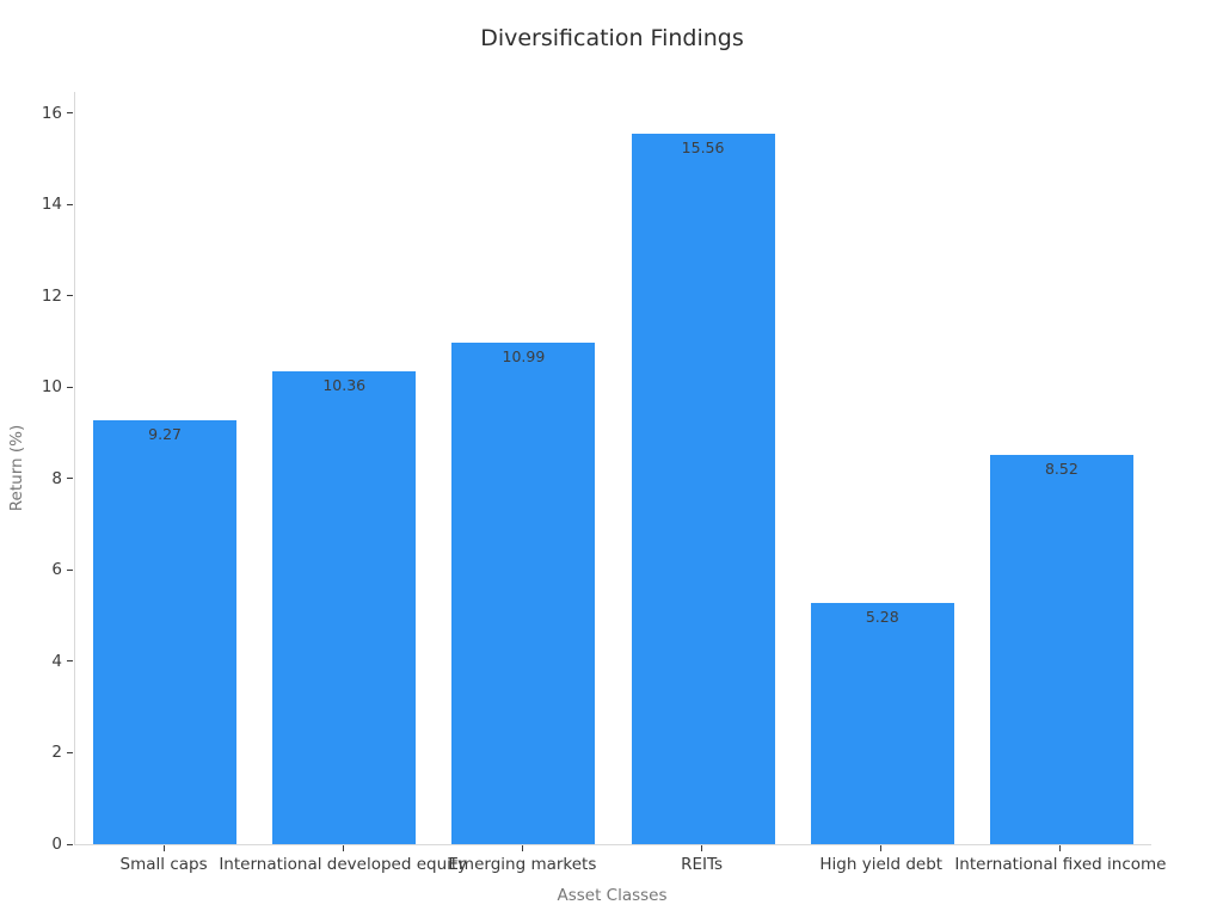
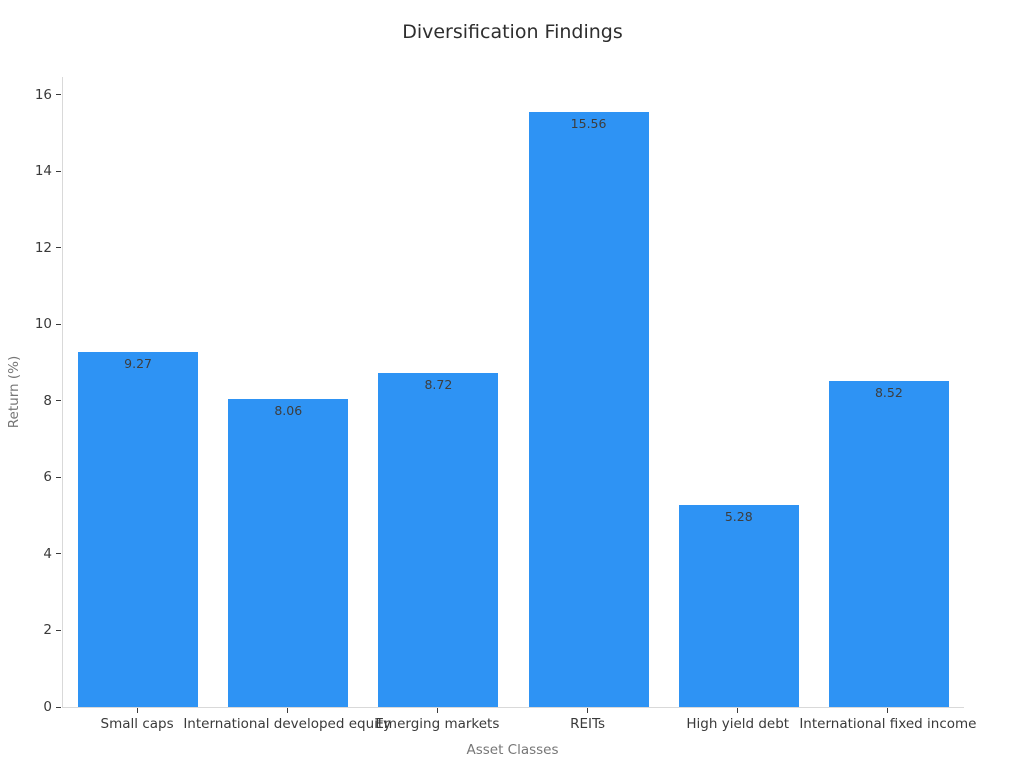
International developed equity: 10.36 -> 8.06
Emerging markets: 10.99 -> 8.72
